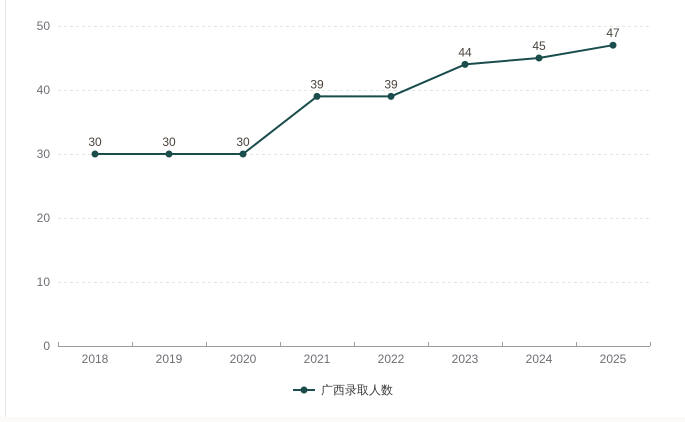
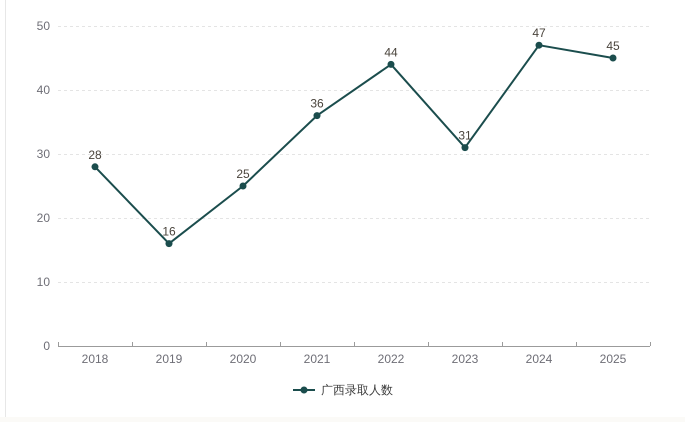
2018: 30 -> 28
2019: 30 -> 16
2020: 30 -> 25
2021: 39 -> 36
2022: 39 -> 44
2023: 44 -> 31
2024: 45 -> 47
2025: 47 -> 45
